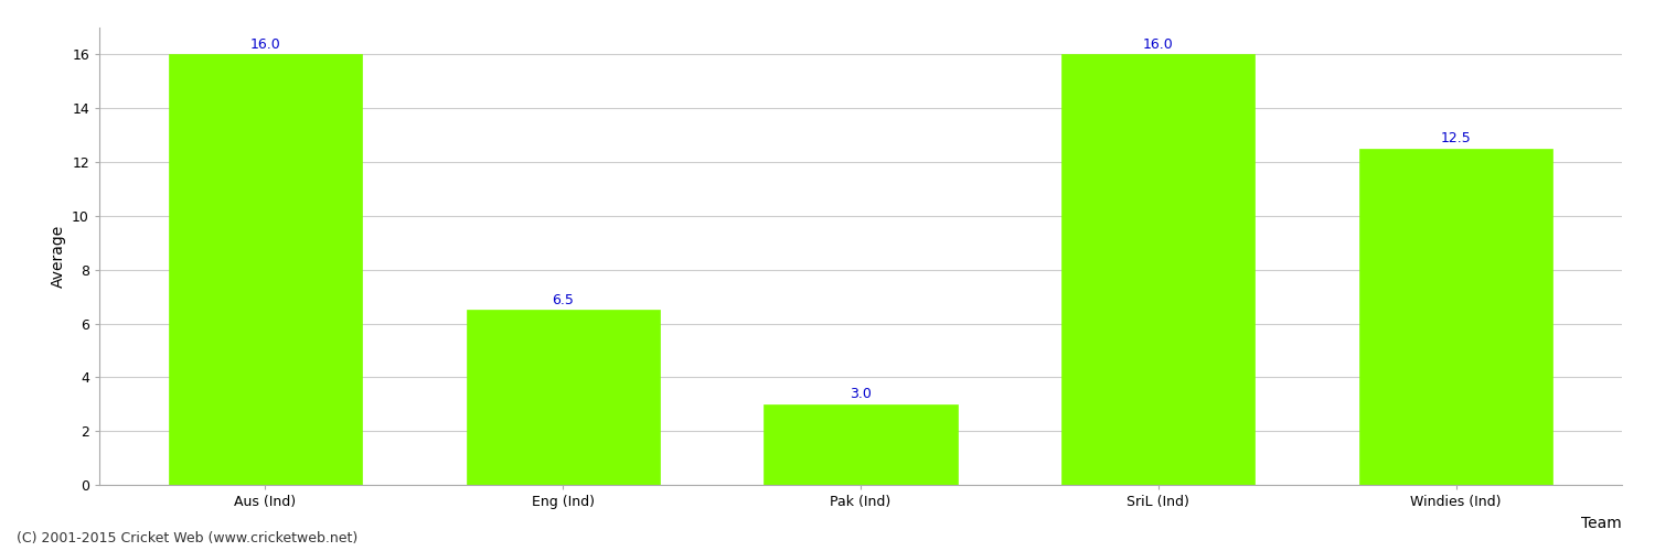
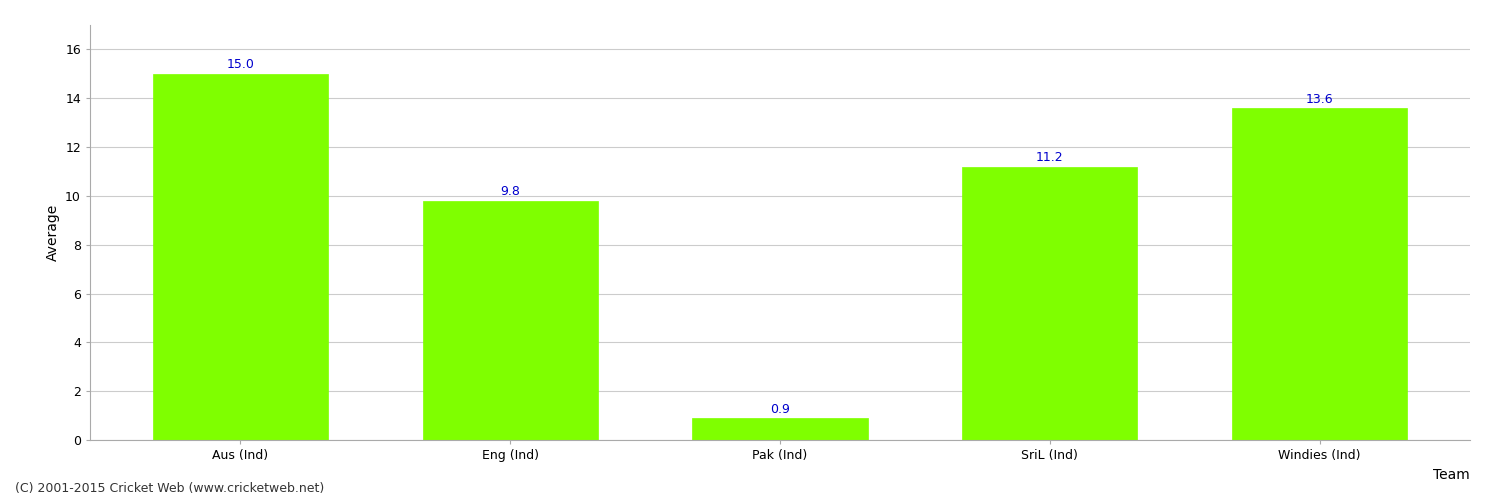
Aus (Ind): 16.0 -> 15.0
Eng (Ind): 6.5 -> 9.8
Pak (Ind): 3.0 -> 0.9
SriL (Ind): 16.0 -> 11.2
Windies (Ind): 12.5 -> 13.6
